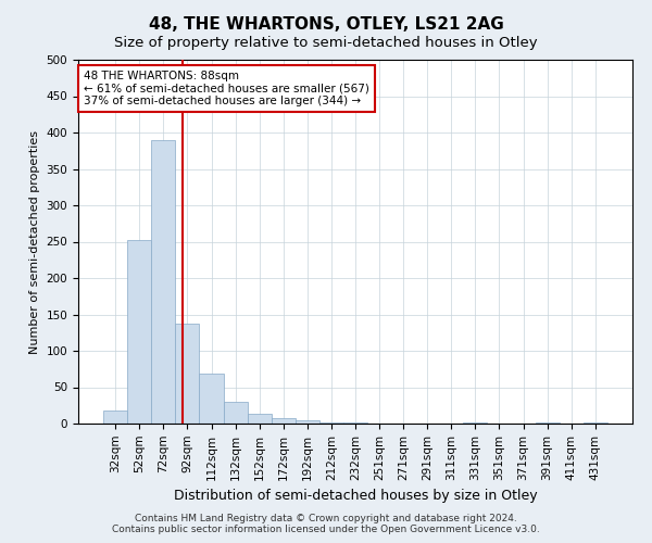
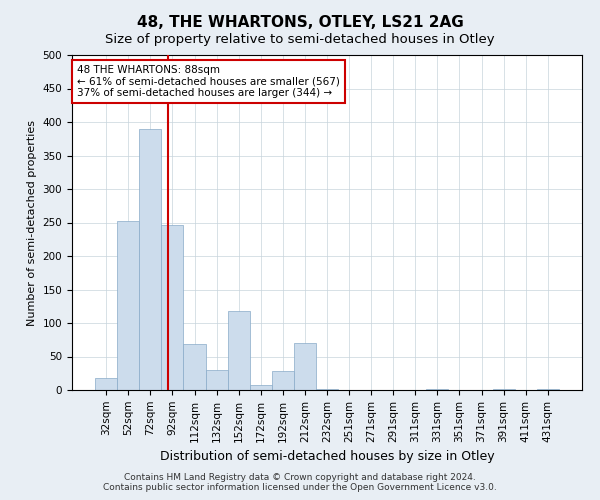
92sqm: 138 -> 246
152sqm: 14 -> 118
192sqm: 5 -> 28
212sqm: 2 -> 70
